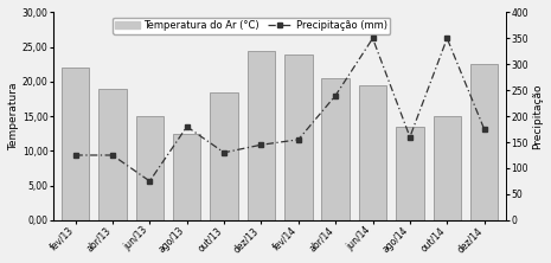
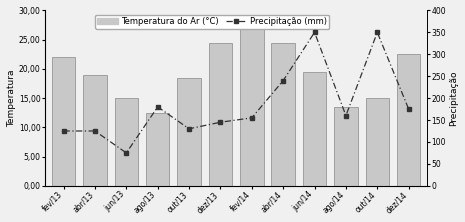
Temperatura do Ar (°C)/fev/14: 24,0 -> 27,0
Temperatura do Ar (°C)/abr/14: 20,5 -> 24,4
